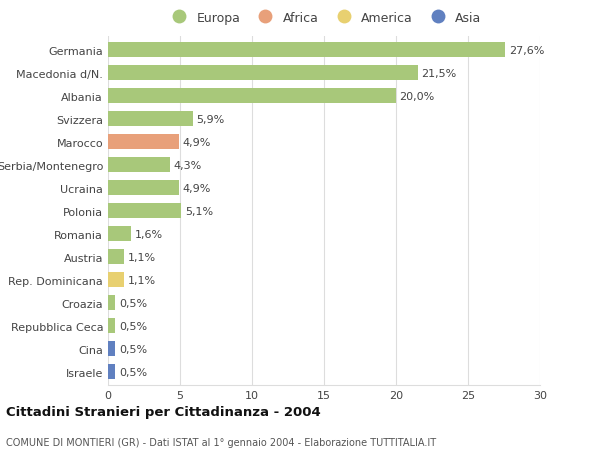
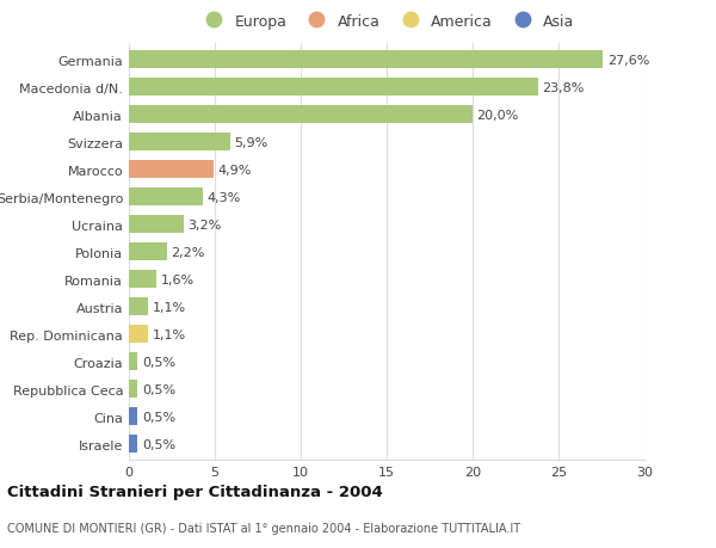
Macedonia d/N.: 21,5% -> 23,8%
Ucraina: 4,9% -> 3,2%
Polonia: 5,1% -> 2,2%
